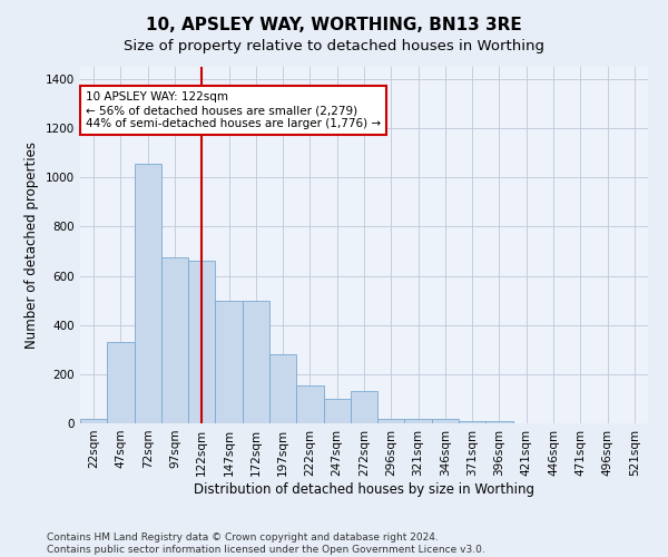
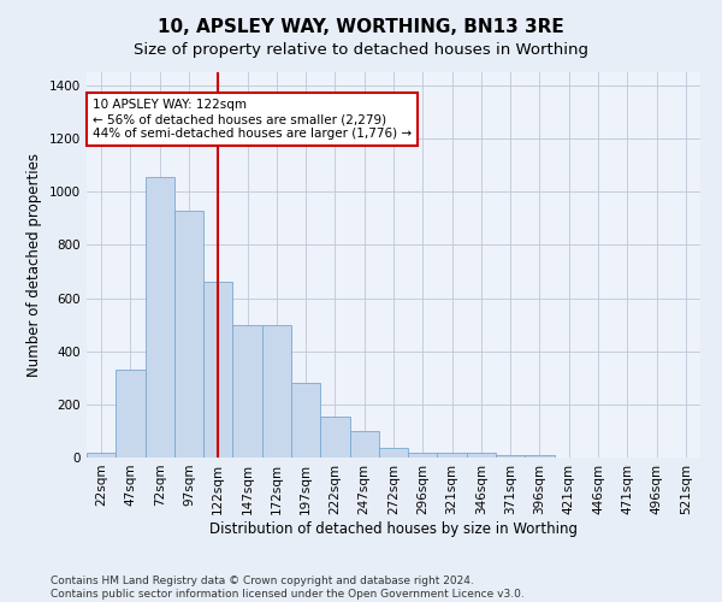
97sqm: 675 -> 930
272sqm: 130 -> 35
